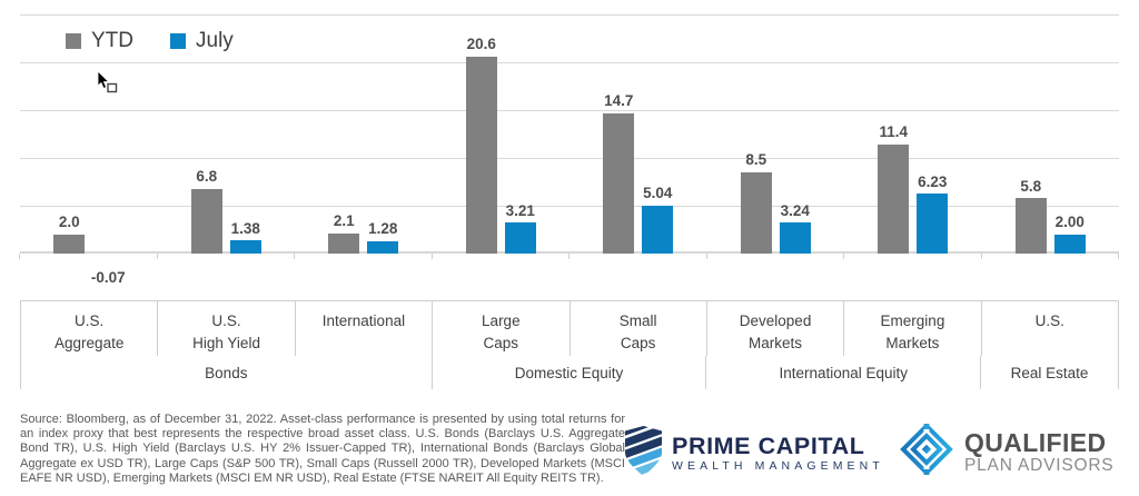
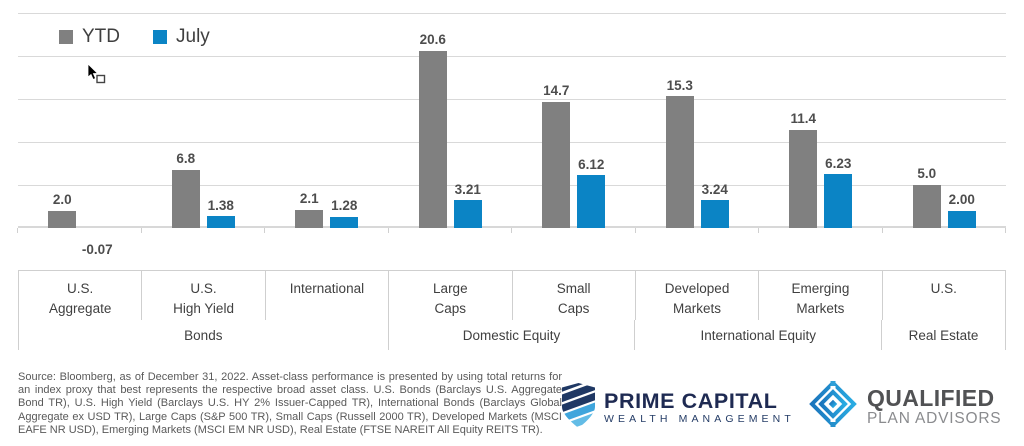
July/Small Caps: 5.04 -> 6.12
YTD/Developed Markets: 8.5 -> 15.3
YTD/U.S.: 5.8 -> 5.0
